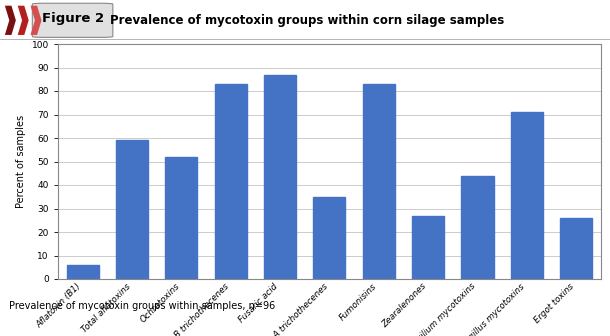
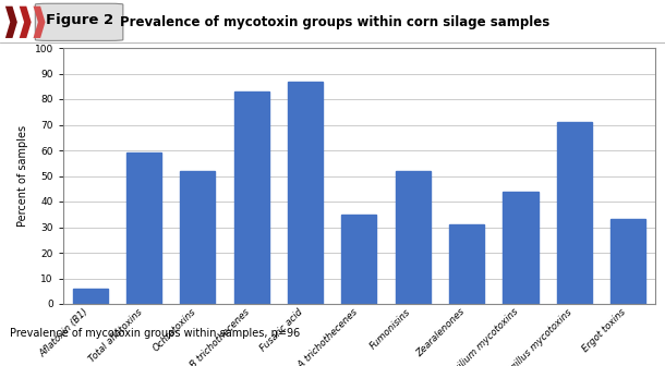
Fumonisins: 83 -> 52
Zearalenones: 27 -> 31
Ergot toxins: 26 -> 33
